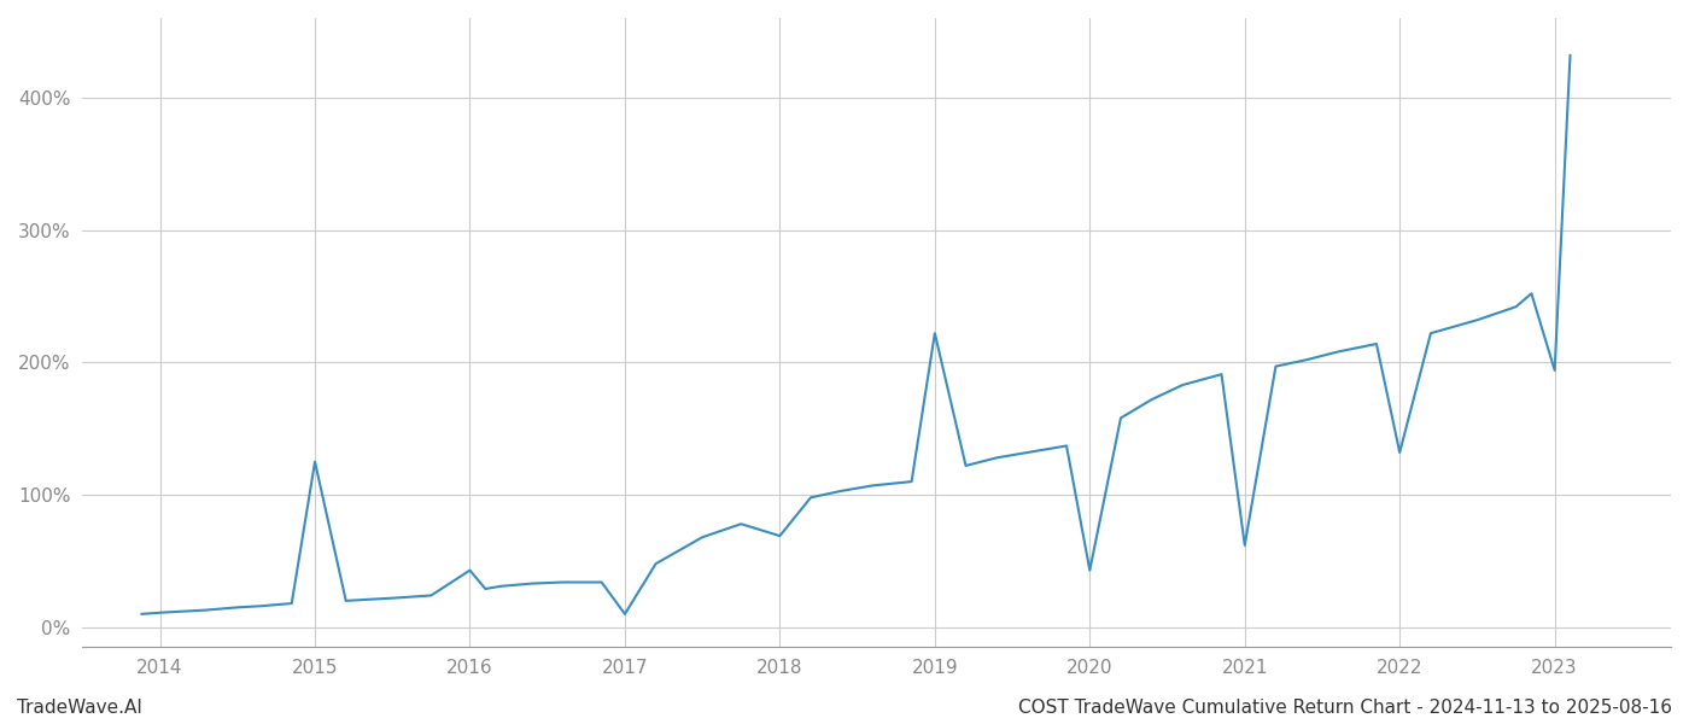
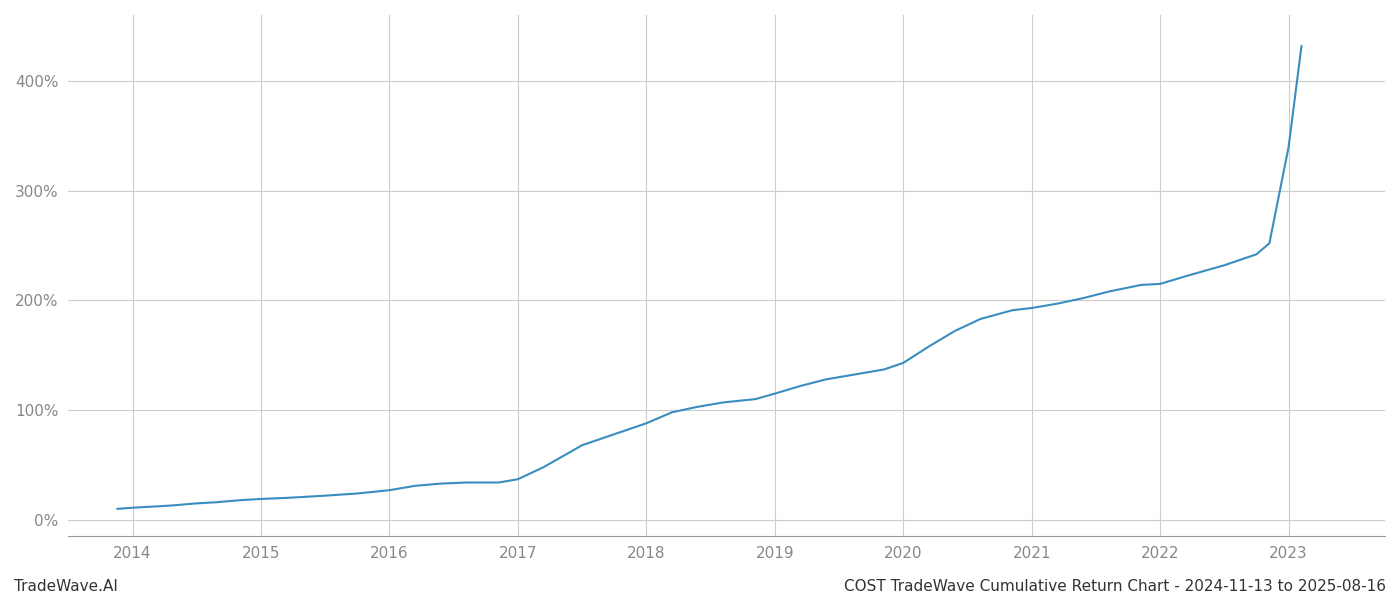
2015: 125% -> 19%
2016: 43% -> 27%
2017: 10% -> 37%
2018: 69% -> 88%
2019: 222% -> 115%
2020: 43% -> 143%
2021: 62% -> 193%
2022: 132% -> 215%
2023: 194% -> 340%
